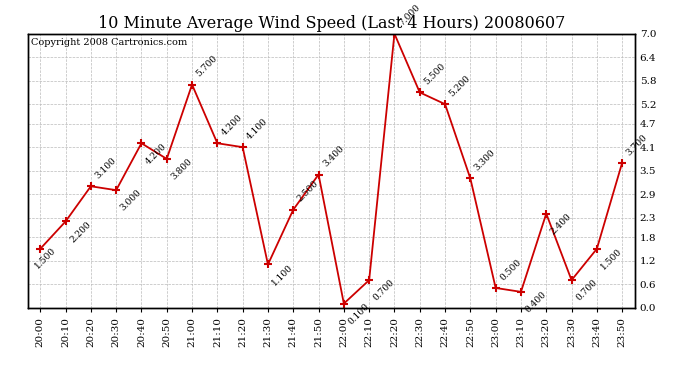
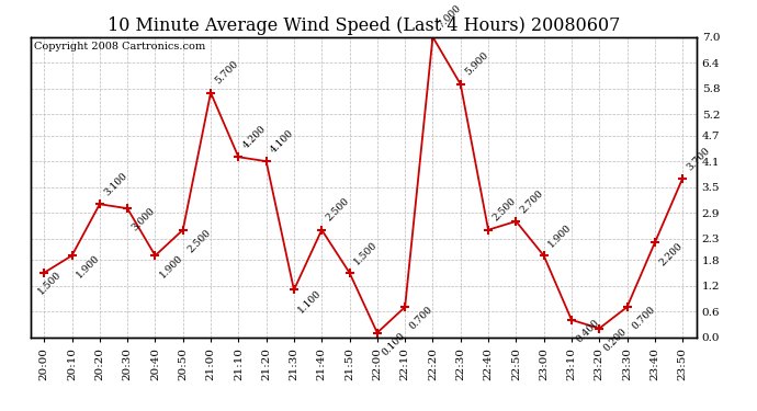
20:10: 2.200 -> 1.900
20:40: 4.200 -> 1.900
20:50: 3.800 -> 2.500
21:50: 3.400 -> 1.500
22:30: 5.500 -> 5.900
22:40: 5.200 -> 2.500
22:50: 3.300 -> 2.700
23:00: 0.500 -> 1.900
23:20: 2.400 -> 0.200
23:40: 1.500 -> 2.200
